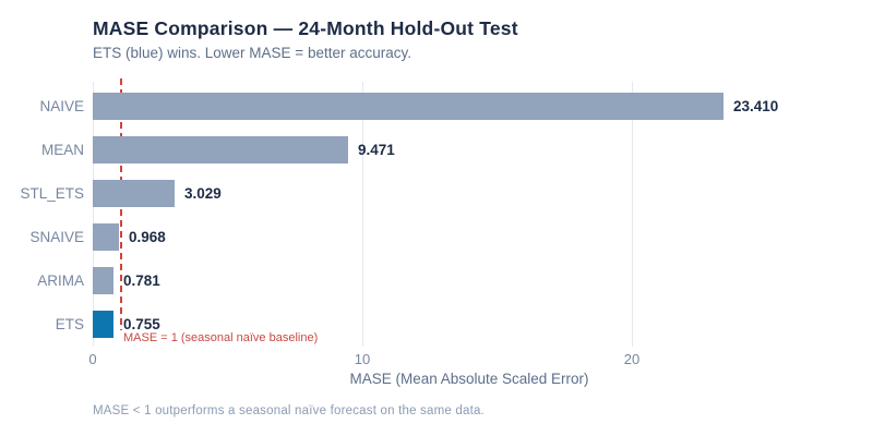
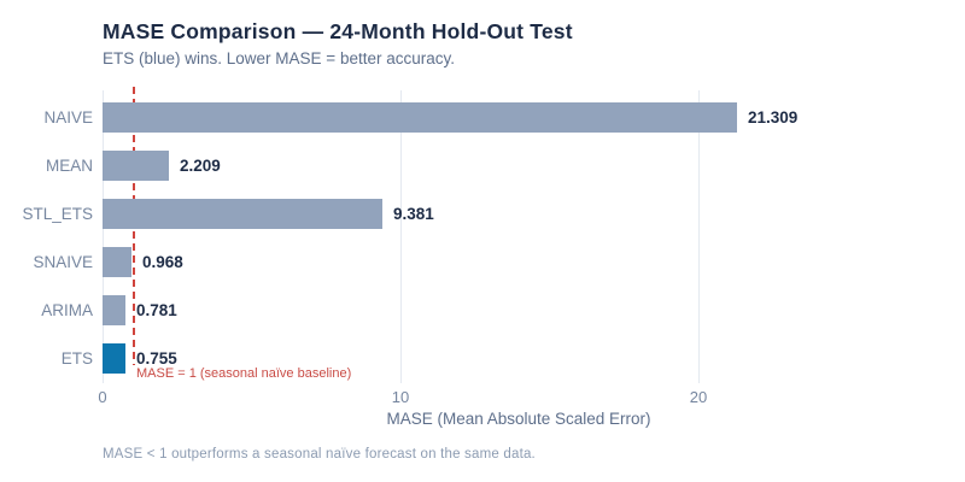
NAIVE: 23.410 -> 21.309
MEAN: 9.471 -> 2.209
STL_ETS: 3.029 -> 9.381
